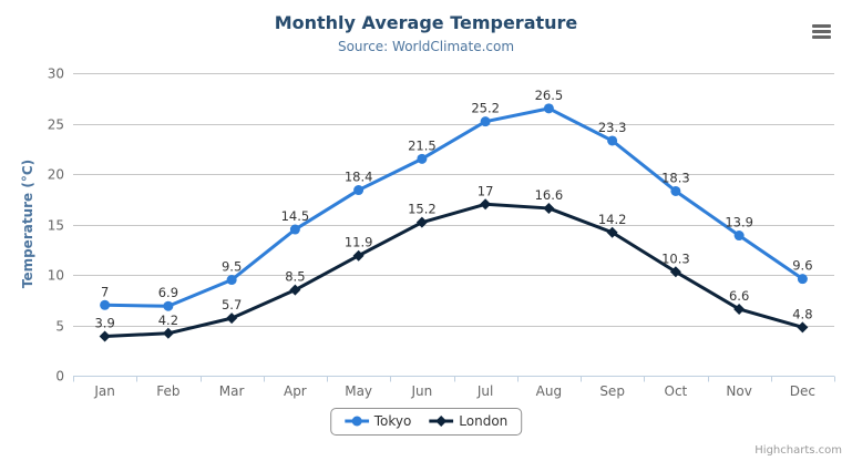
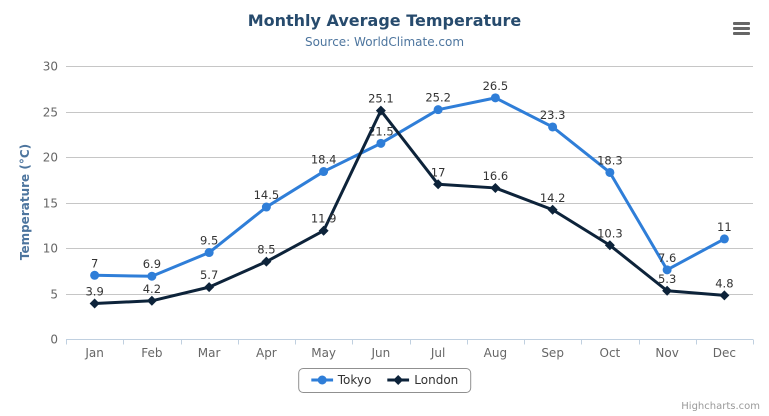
London/Jun: 15.2 -> 25.1
Tokyo/Nov: 13.9 -> 7.6
London/Nov: 6.6 -> 5.3
Tokyo/Dec: 9.6 -> 11
